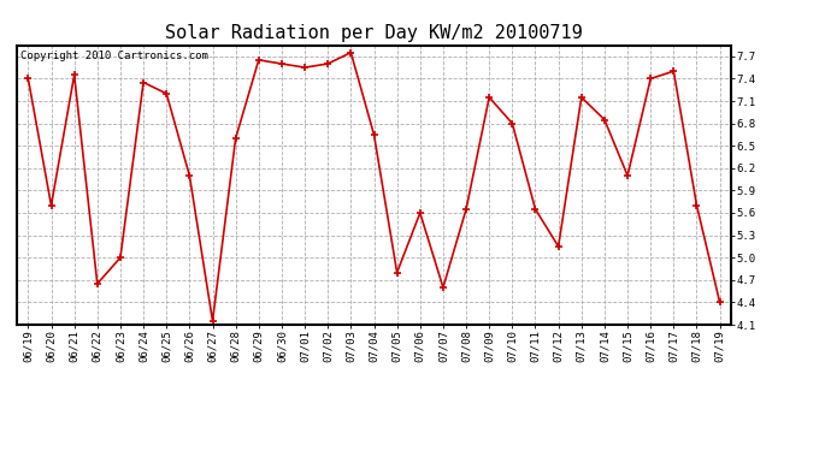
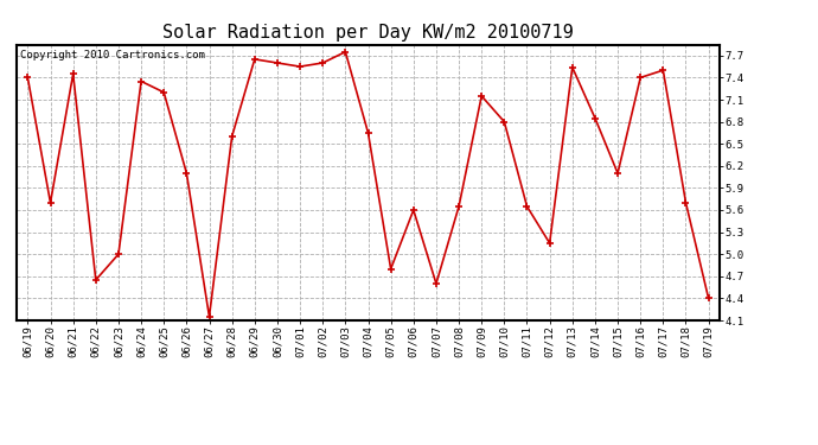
07/13: 7.15 -> 7.54
